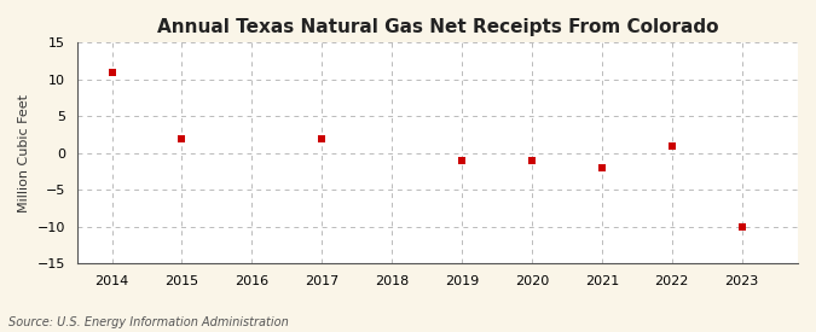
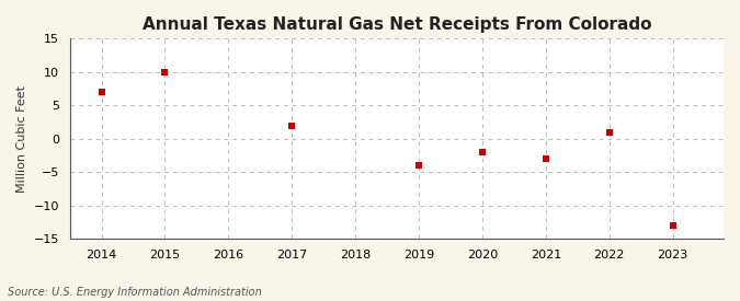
2014: 11 -> 7
2015: 2 -> 10
2019: -1 -> -4
2020: -1 -> -2
2021: -2 -> -3
2023: -10 -> -13
